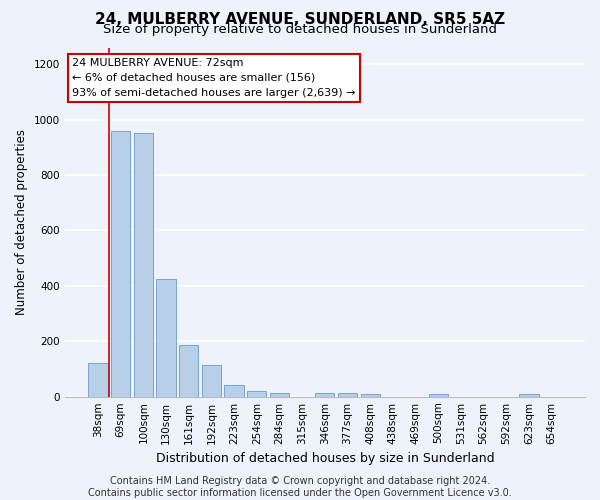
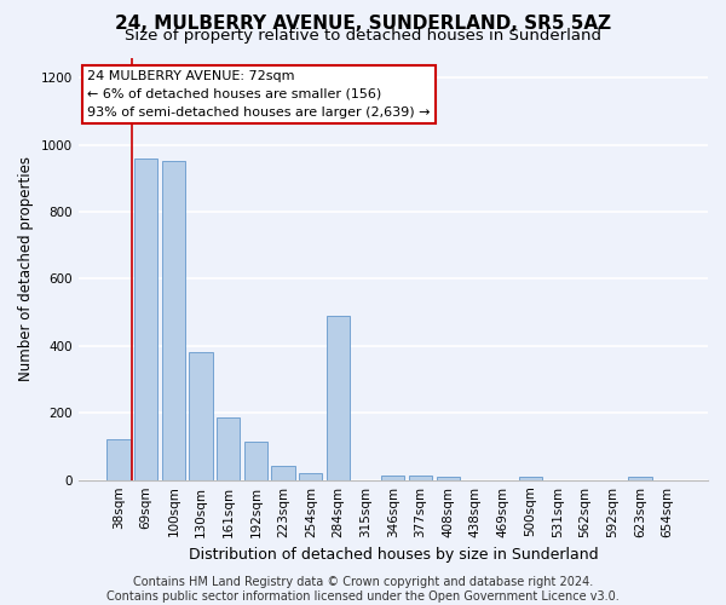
130sqm: 425 -> 380
284sqm: 15 -> 490
